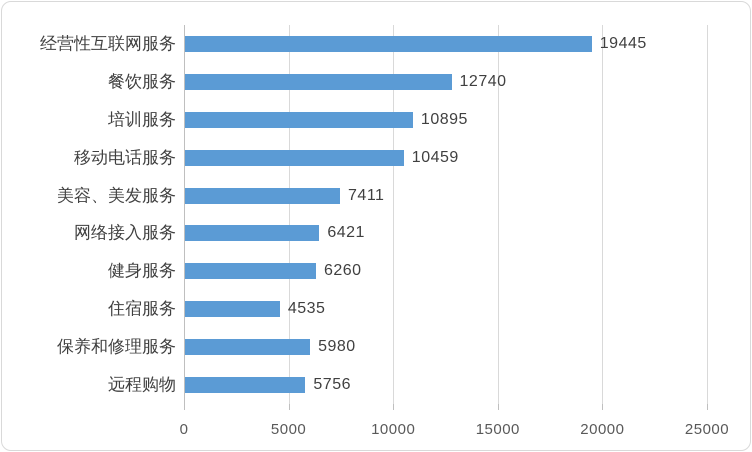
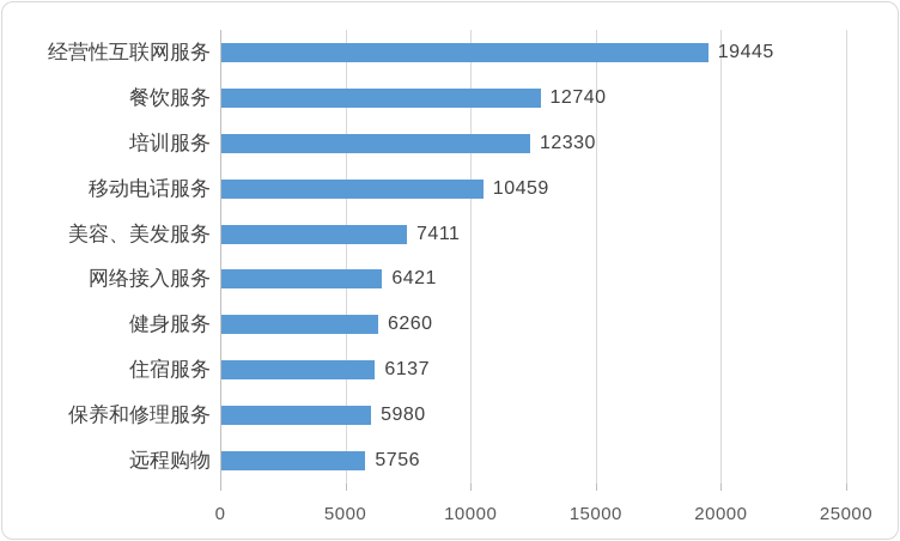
培训服务: 10895 -> 12330
住宿服务: 4535 -> 6137
